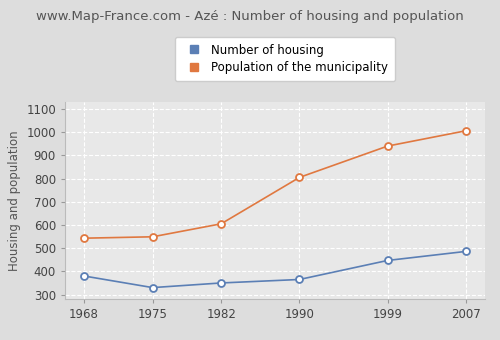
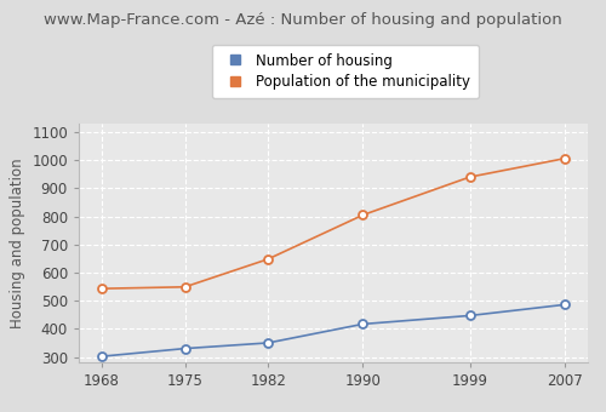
Number of housing/1968: 380 -> 302
Population of the municipality/1982: 605 -> 648
Number of housing/1990: 365 -> 417
